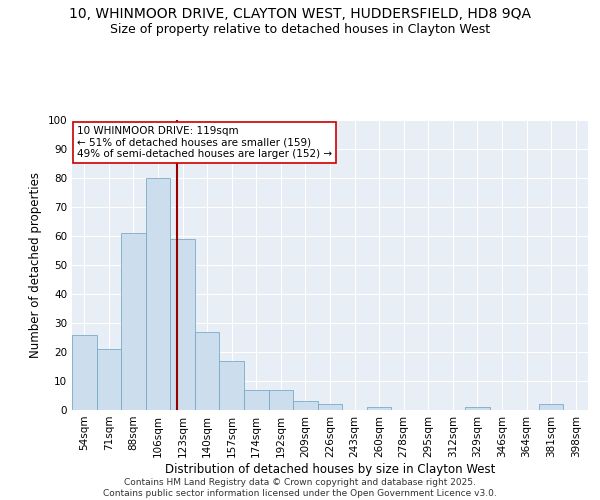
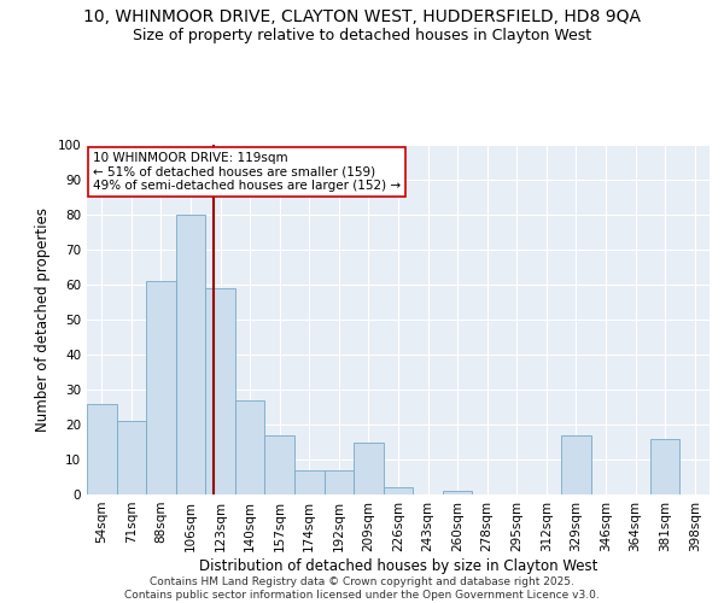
209sqm: 3 -> 15
329sqm: 1 -> 17
381sqm: 2 -> 16
